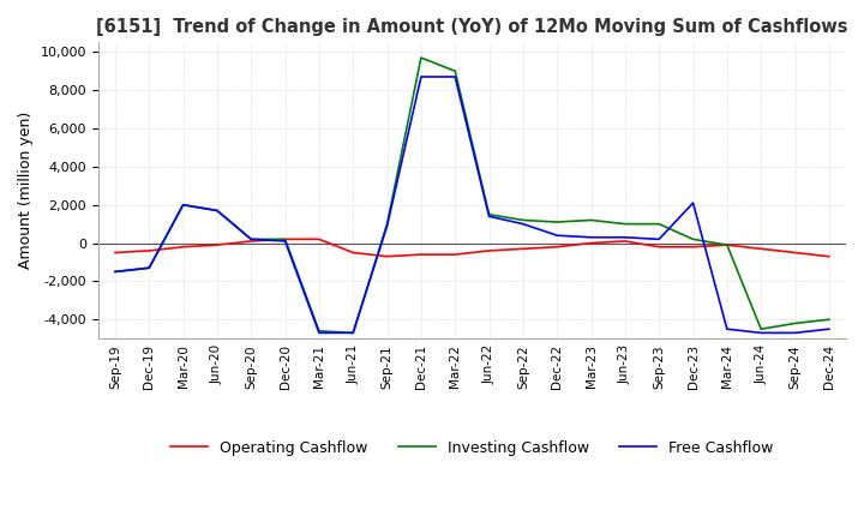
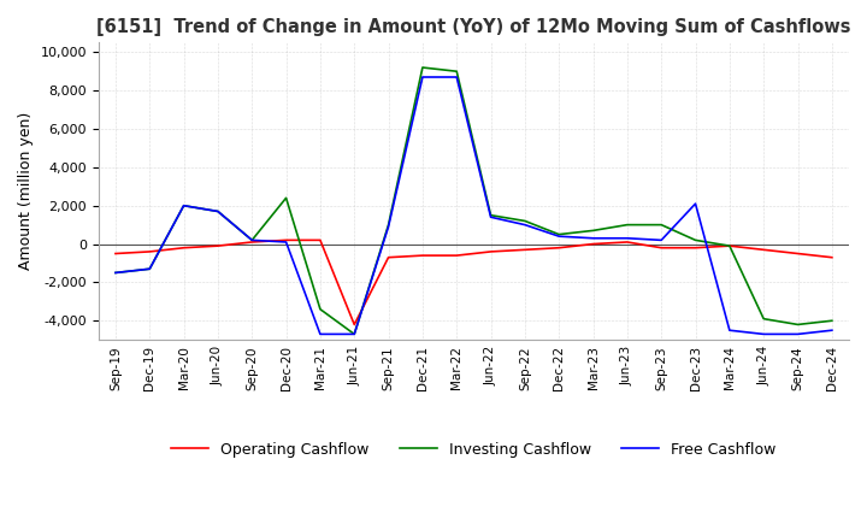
Investing Cashflow/Dec-20: 200 -> 2,400
Investing Cashflow/Mar-21: -4,600 -> -3,400
Operating Cashflow/Jun-21: -500 -> -4,200
Investing Cashflow/Dec-21: 9,700 -> 9,200
Investing Cashflow/Dec-22: 1,100 -> 500
Investing Cashflow/Mar-23: 1,200 -> 700
Investing Cashflow/Jun-24: -4,500 -> -3,900
